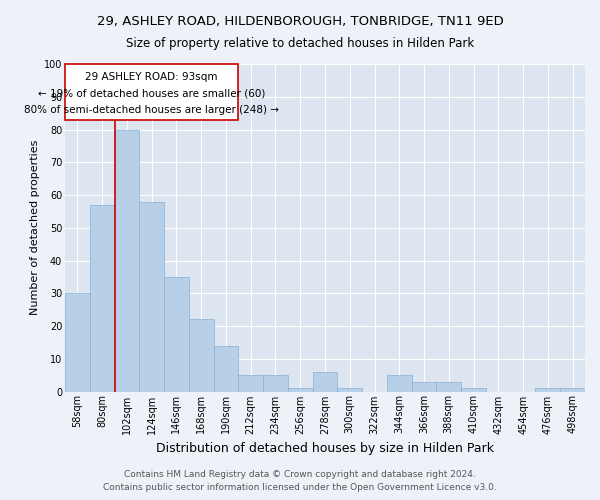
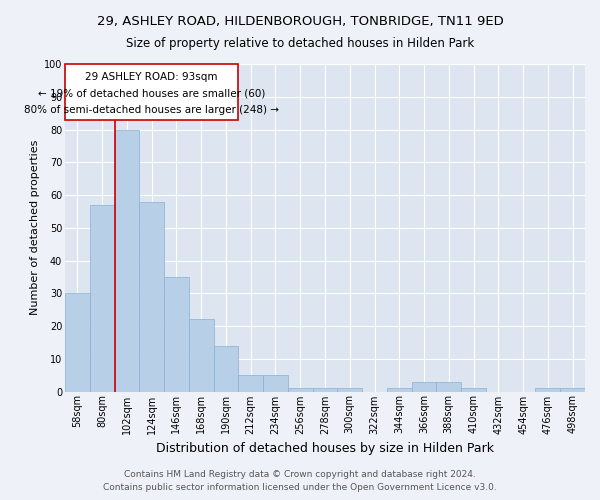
278sqm: 6 -> 1
344sqm: 5 -> 1
